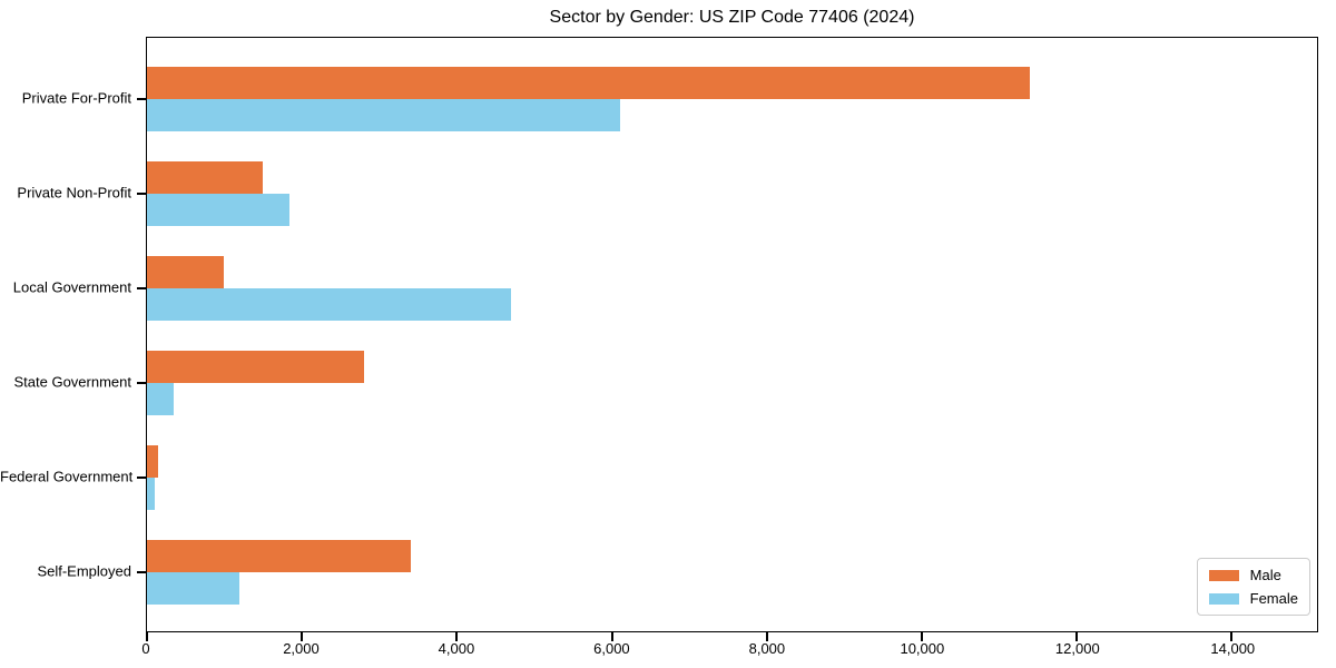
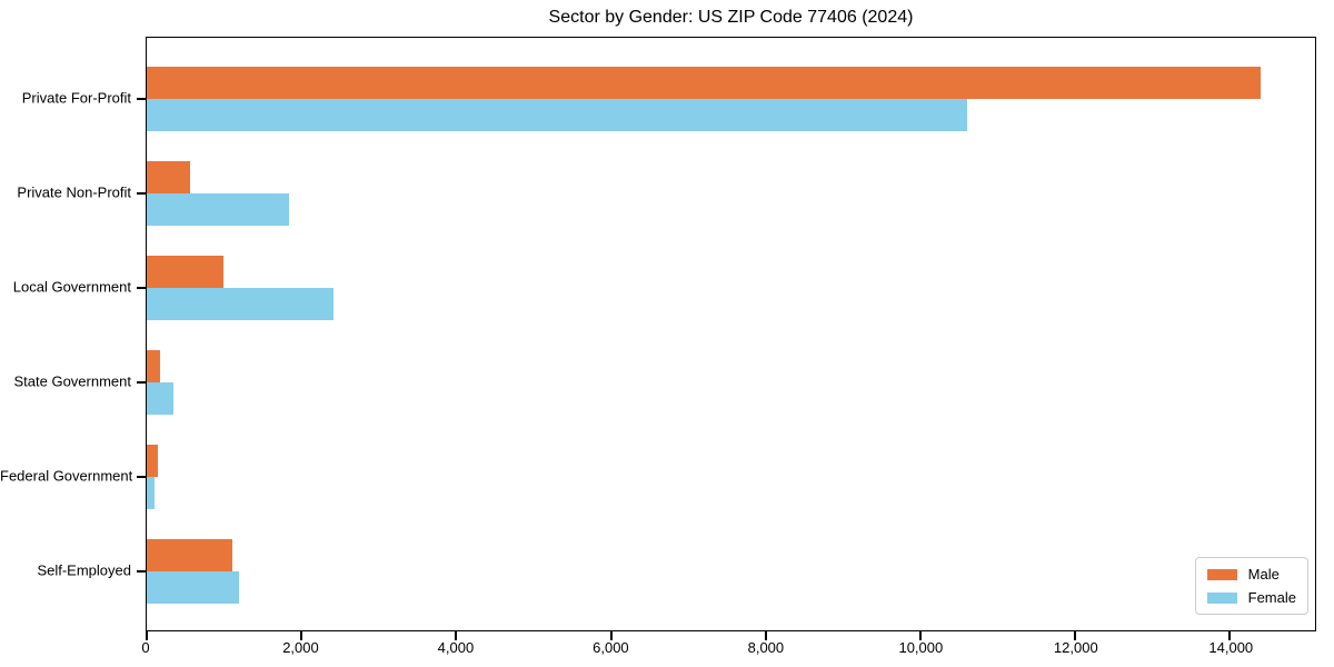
Male/Private For-Profit: 11400 -> 14400
Female/Private For-Profit: 6100 -> 10600
Male/Private Non-Profit: 1500 -> 600
Female/Local Government: 4700 -> 2400
Male/State Government: 2800 -> 200
Male/Self-Employed: 3400 -> 1100
